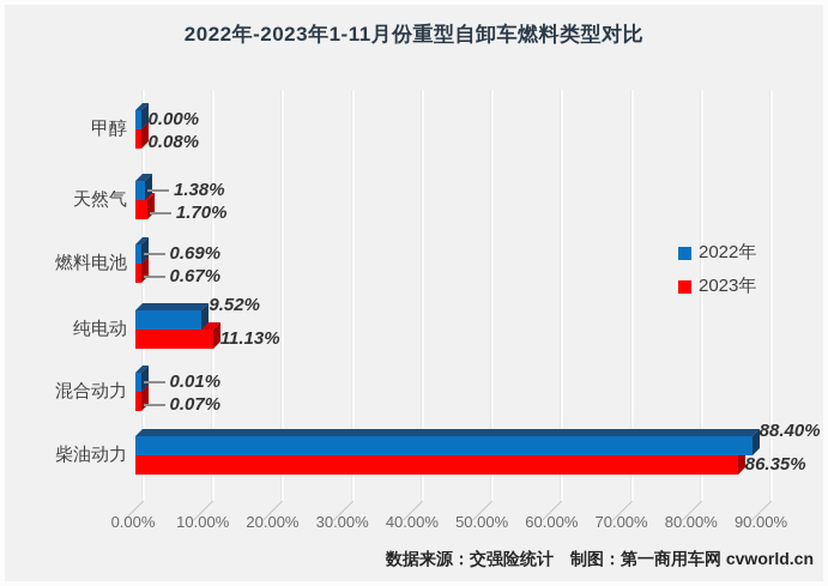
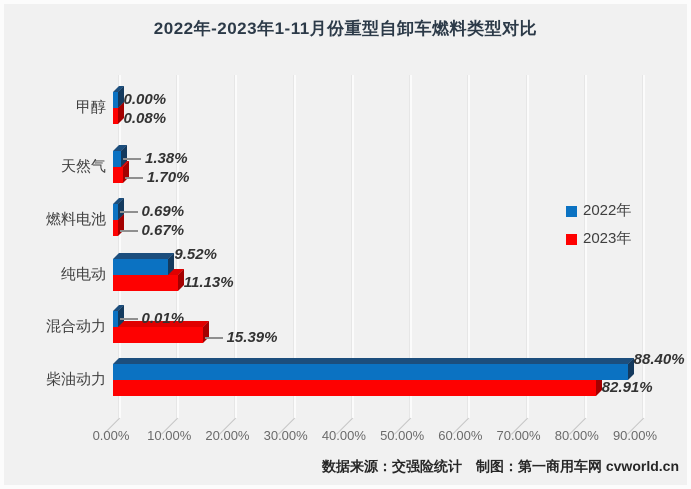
2023年/混合动力: 0.07% -> 15.39%
2023年/柴油动力: 86.35% -> 82.91%
